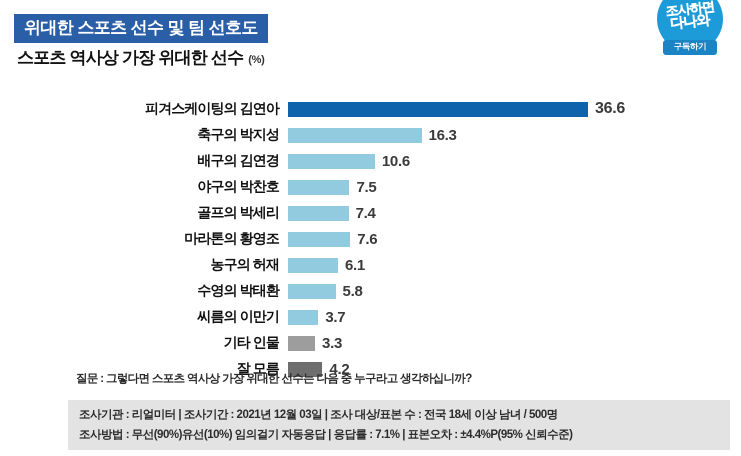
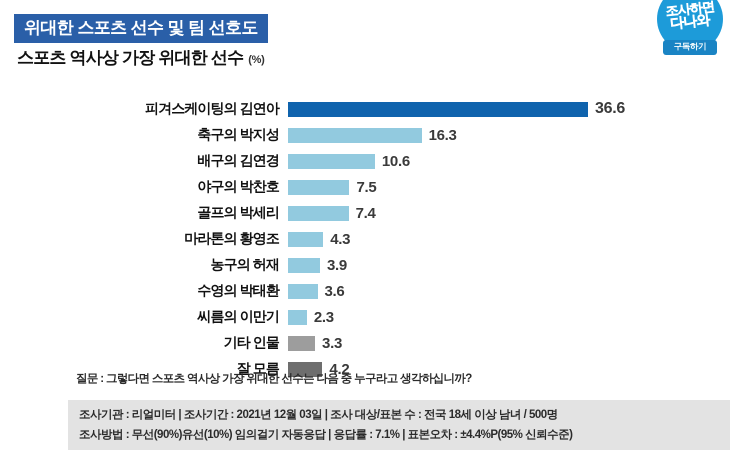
마라톤의 황영조: 7.6 -> 4.3
농구의 허재: 6.1 -> 3.9
수영의 박태환: 5.8 -> 3.6
씨름의 이만기: 3.7 -> 2.3
